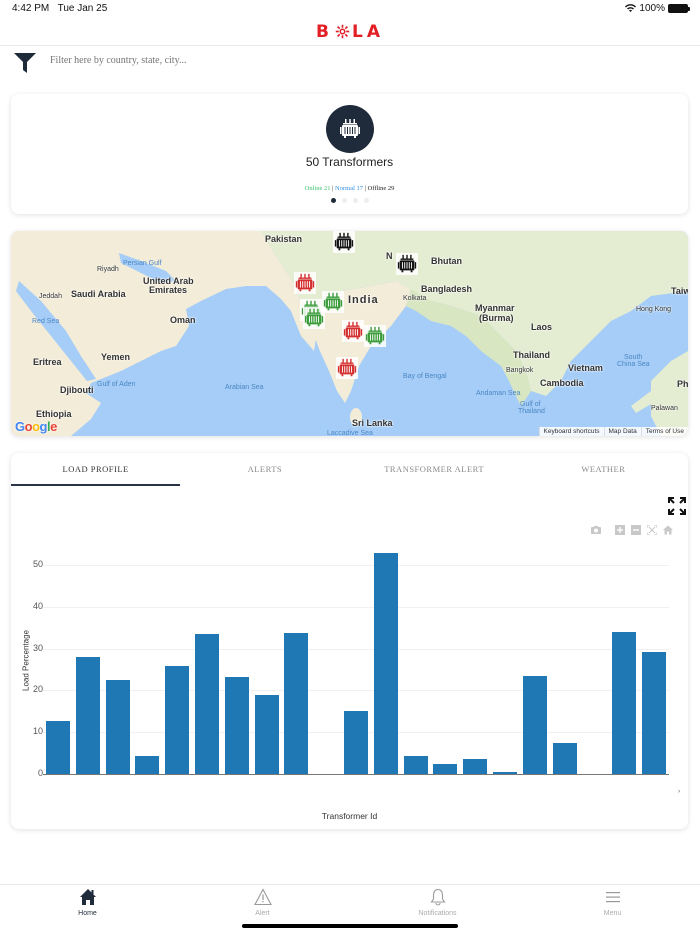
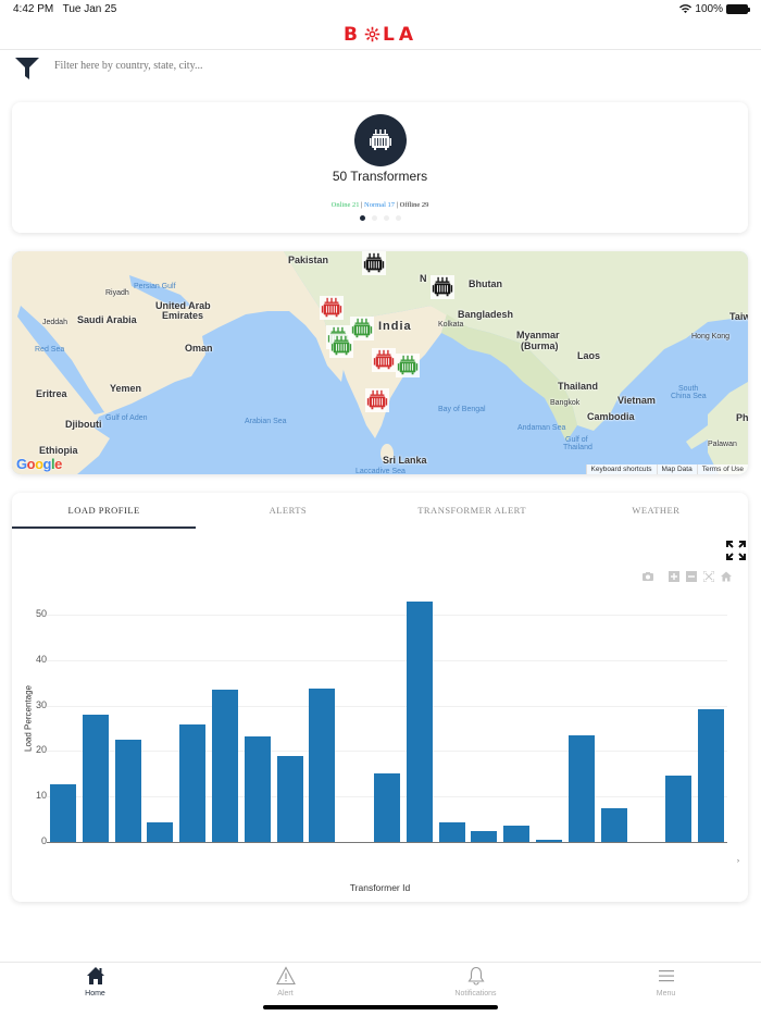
20: 34 -> 15
